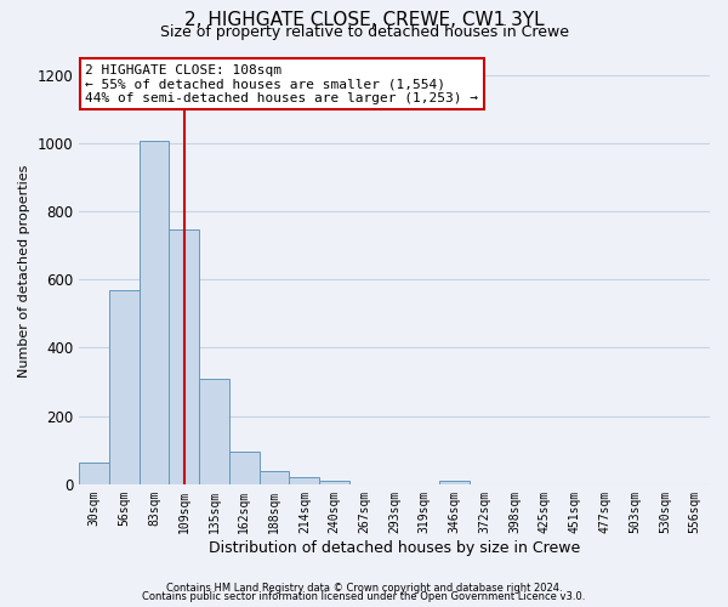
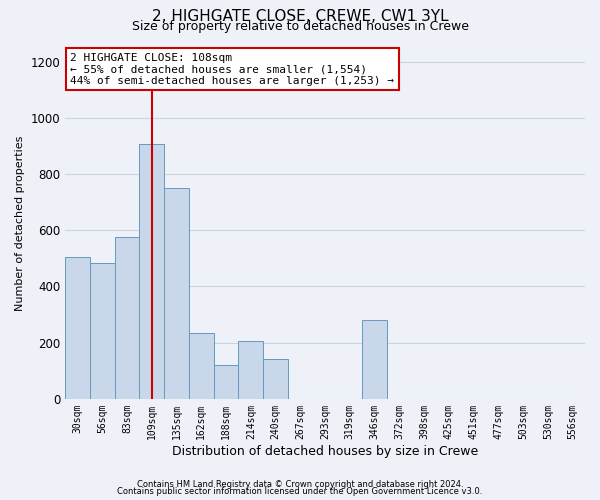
30sqm: 65 -> 505
56sqm: 570 -> 485
83sqm: 1005 -> 575
109sqm: 745 -> 905
135sqm: 310 -> 750
162sqm: 95 -> 235
188sqm: 40 -> 120
214sqm: 20 -> 205
240sqm: 10 -> 140
346sqm: 10 -> 280
